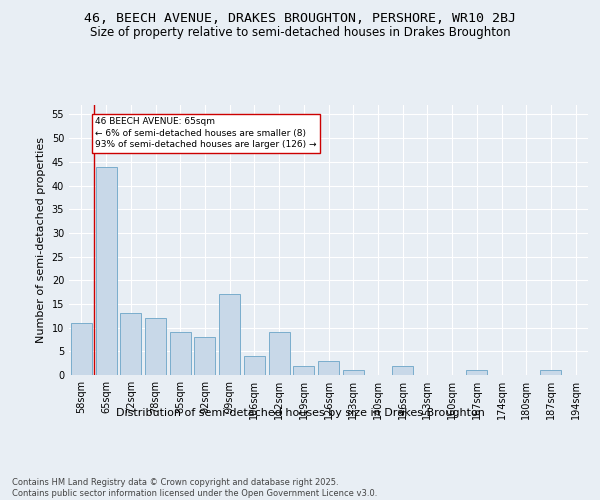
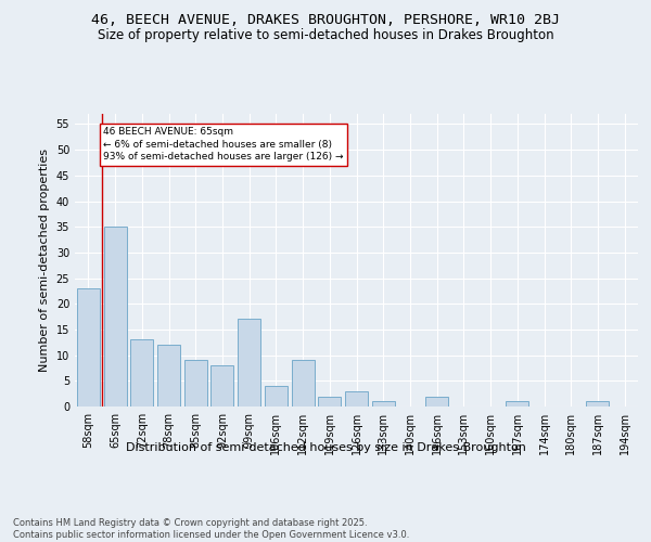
58sqm: 11 -> 23
65sqm: 44 -> 35
